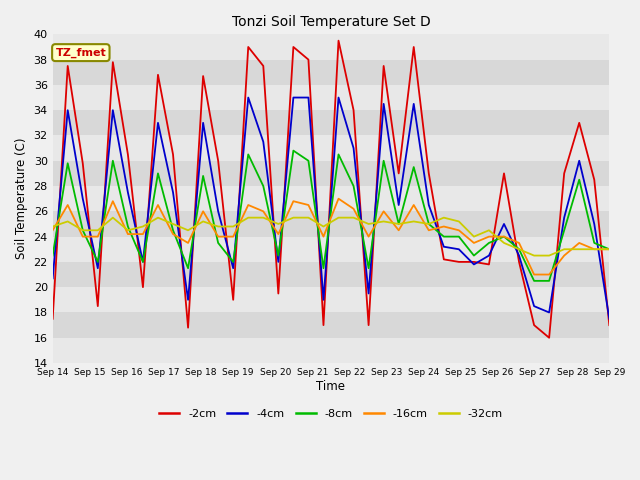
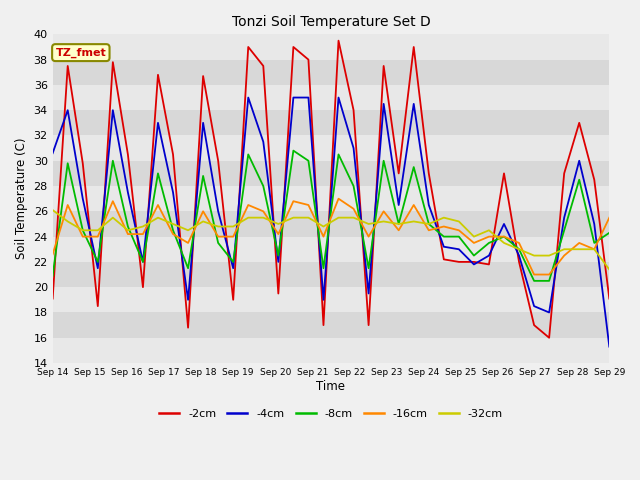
-2cm/Sep 14: 17.5 -> 19.1
-4cm/Sep 14: 20.7 -> 30.6
-8cm/Sep 14: 22.5 -> 20.9
-16cm/Sep 14: 24.5 -> 22.6
-32cm/Sep 14: 24.8 -> 26.1
-2cm/Sep 29: 17.0 -> 19.1
-4cm/Sep 29: 17.5 -> 15.3
-8cm/Sep 29: 23.0 -> 24.3
-16cm/Sep 29: 23.0 -> 25.5
-32cm/Sep 29: 23.0 -> 21.4
